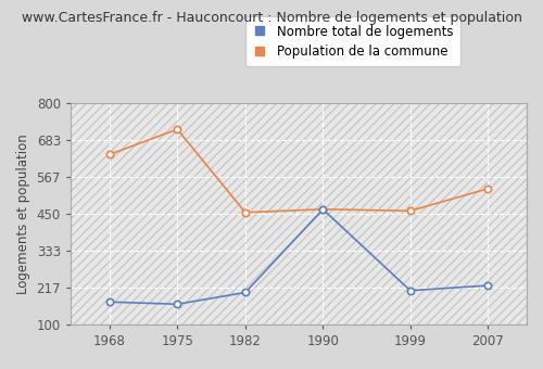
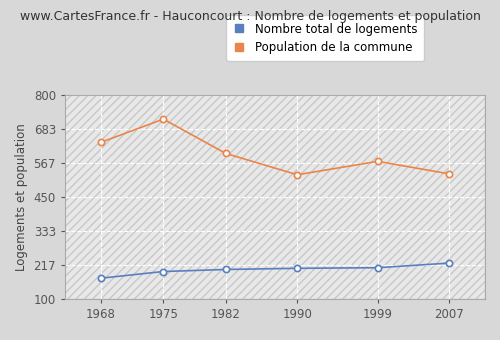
Nombre total de logements/1975: 165 -> 195
Population de la commune/1982: 455 -> 600
Nombre total de logements/1990: 465 -> 206
Population de la commune/1990: 465 -> 527
Population de la commune/1999: 460 -> 573
